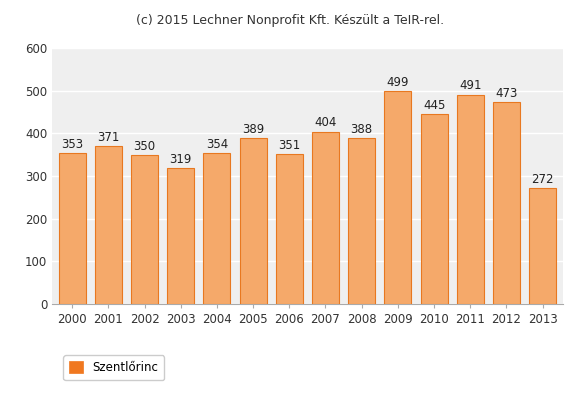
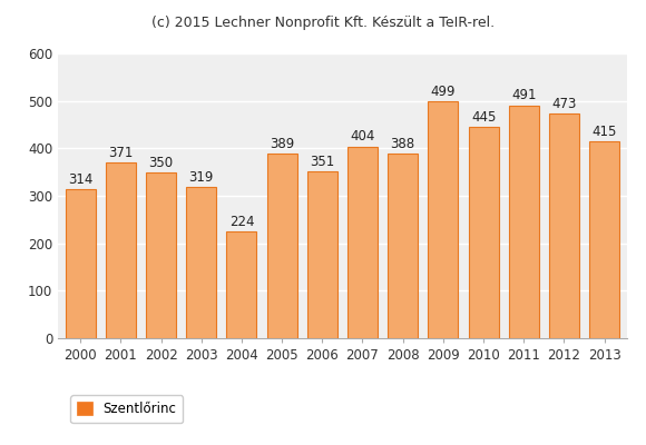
2000: 353 -> 314
2004: 354 -> 224
2013: 272 -> 415
